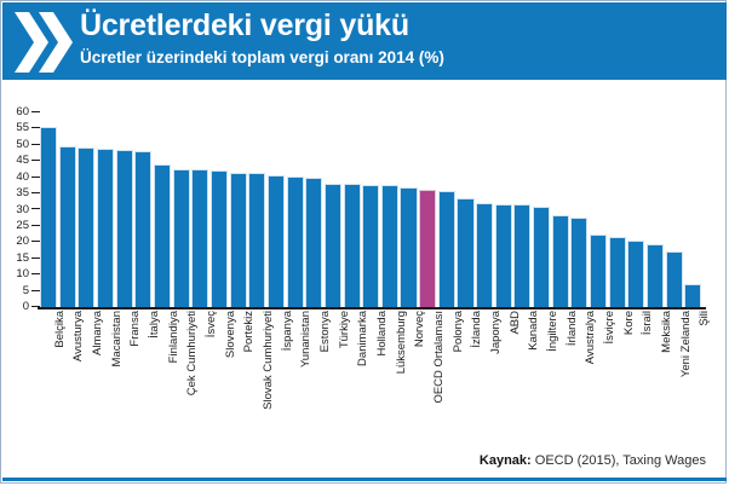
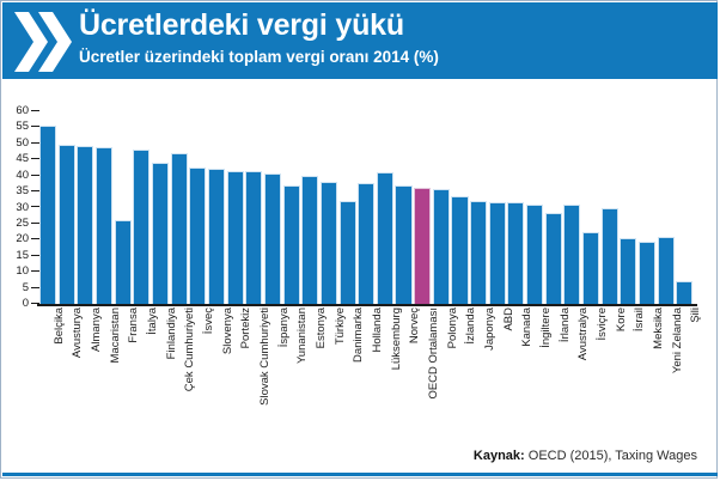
Fransa: 48 -> 26
Çek Cumhuriyeti: 42 -> 47
Yunanistan: 40 -> 37
Danimarka: 38 -> 32
Lüksemburg: 38 -> 41
Avustralya: 28 -> 31
Kore: 22 -> 30
Yeni Zelanda: 17 -> 21
